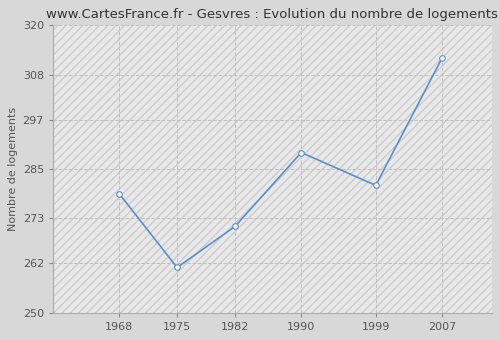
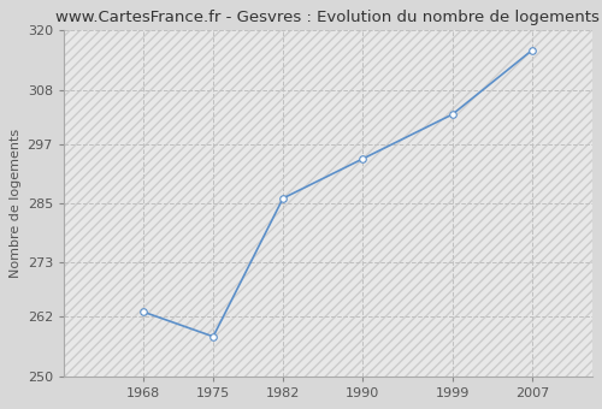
1968: 279 -> 263
1975: 261 -> 258
1982: 271 -> 286
1990: 289 -> 294
1999: 281 -> 303
2007: 312 -> 316
